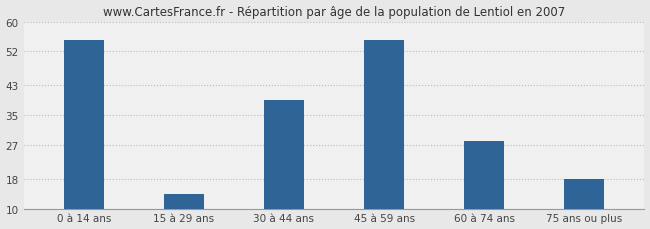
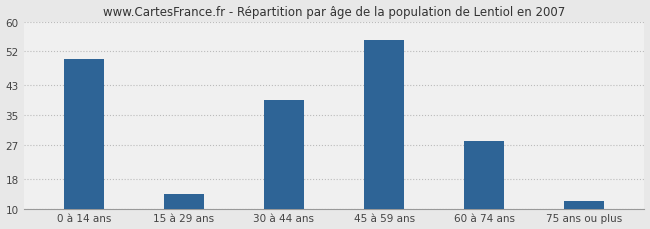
0 à 14 ans: 55 -> 50
75 ans ou plus: 18 -> 12
